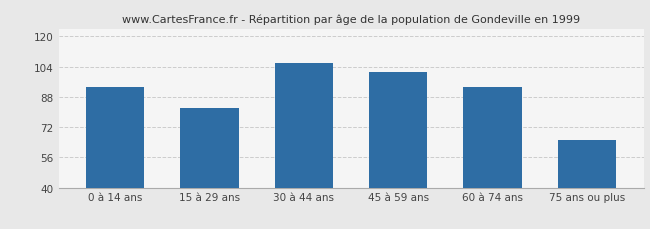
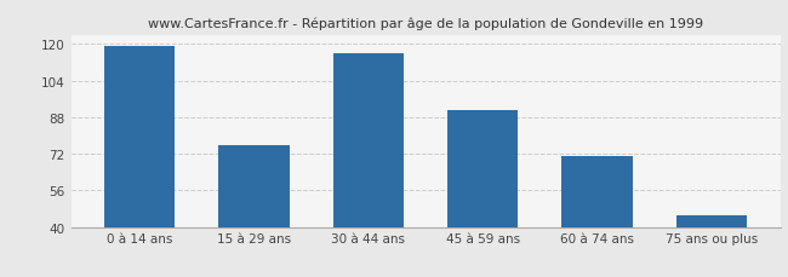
0 à 14 ans: 93 -> 119
15 à 29 ans: 82 -> 76
30 à 44 ans: 106 -> 116
45 à 59 ans: 101 -> 91
60 à 74 ans: 93 -> 71
75 ans ou plus: 65 -> 45
